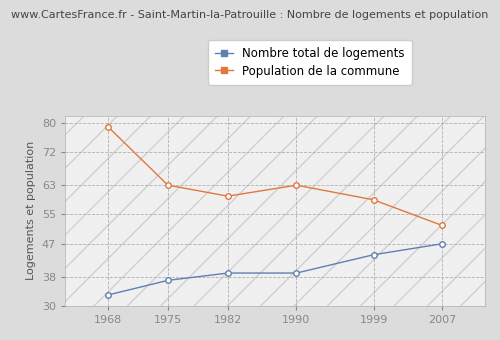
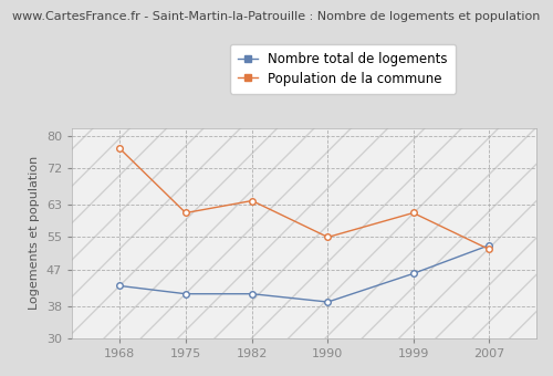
Nombre total de logements/1968: 33 -> 43
Population de la commune/1968: 79 -> 77
Nombre total de logements/1975: 37 -> 41
Population de la commune/1975: 63 -> 61
Nombre total de logements/1982: 39 -> 41
Population de la commune/1982: 60 -> 64
Population de la commune/1990: 63 -> 55
Nombre total de logements/1999: 44 -> 46
Population de la commune/1999: 59 -> 61
Nombre total de logements/2007: 47 -> 53
